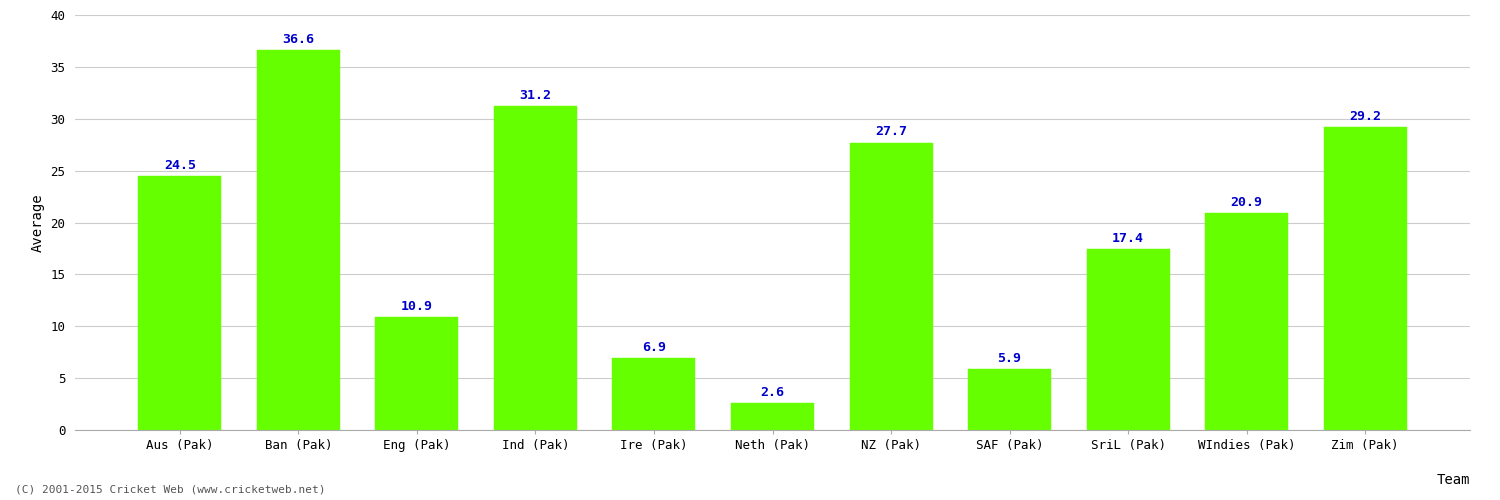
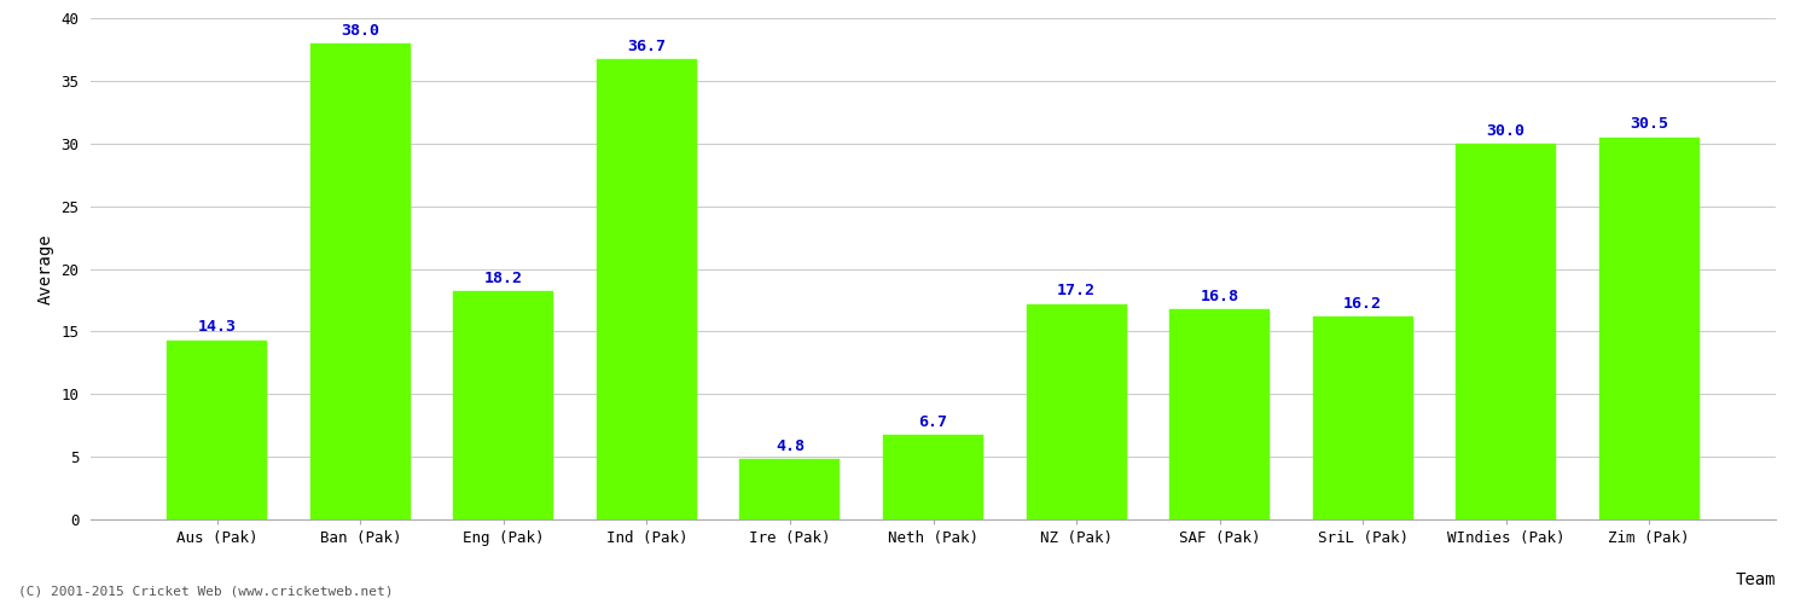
Aus (Pak): 24.5 -> 14.3
Ban (Pak): 36.6 -> 38.0
Eng (Pak): 10.9 -> 18.2
Ind (Pak): 31.2 -> 36.7
Ire (Pak): 6.9 -> 4.8
Neth (Pak): 2.6 -> 6.7
NZ (Pak): 27.7 -> 17.2
SAF (Pak): 5.9 -> 16.8
SriL (Pak): 17.4 -> 16.2
WIndies (Pak): 20.9 -> 30.0
Zim (Pak): 29.2 -> 30.5
